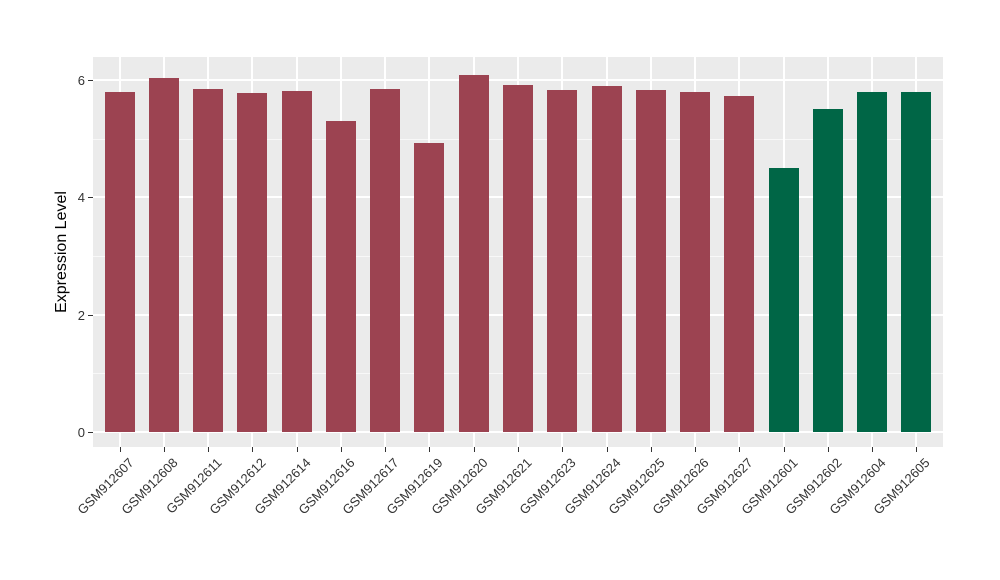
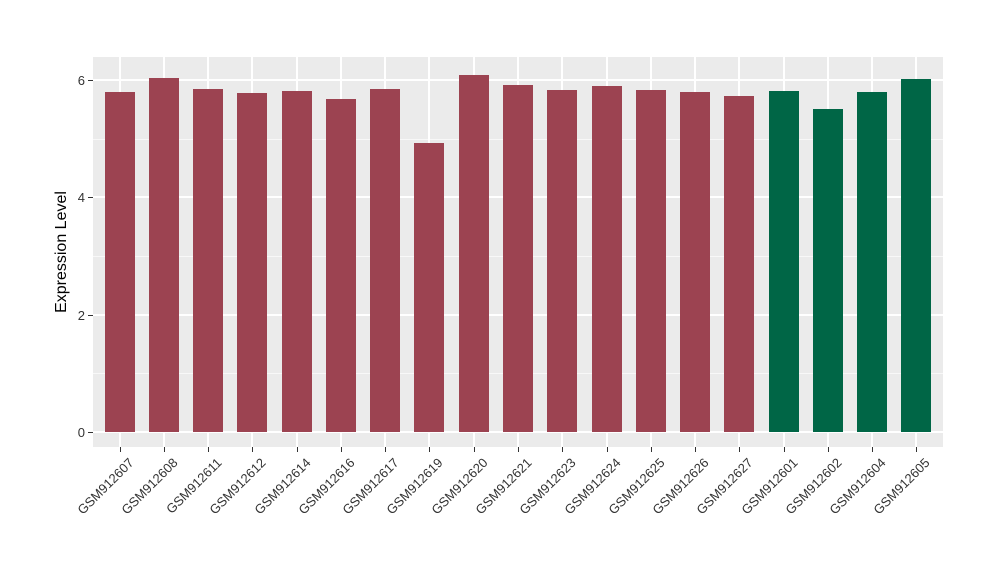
GSM912616: 5.3 -> 5.7
GSM912601: 4.5 -> 5.8
GSM912605: 5.8 -> 6.0
